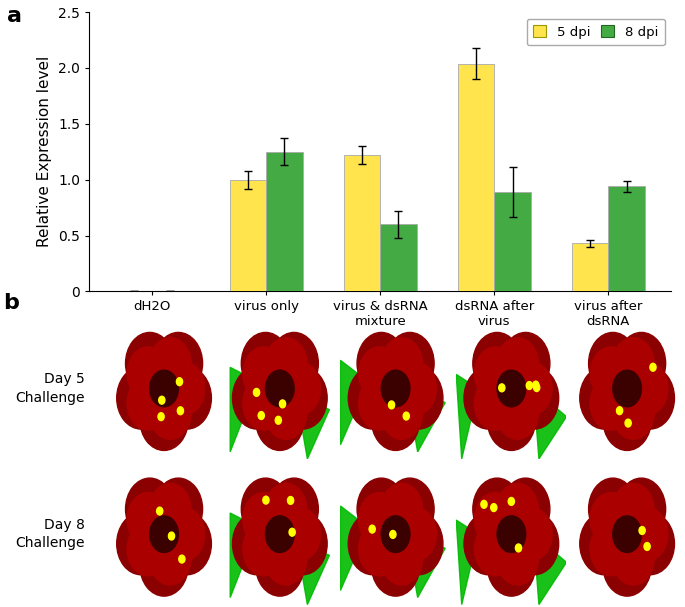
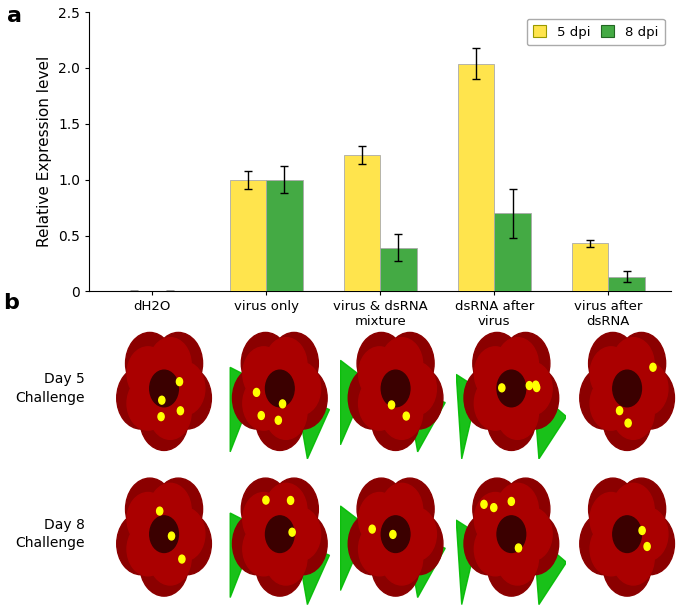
8 dpi/virus only: 1.25 -> 1.00
8 dpi/virus & dsRNA mixture: 0.60 -> 0.39
8 dpi/dsRNA after virus: 0.89 -> 0.70
8 dpi/virus after dsRNA: 0.94 -> 0.13
